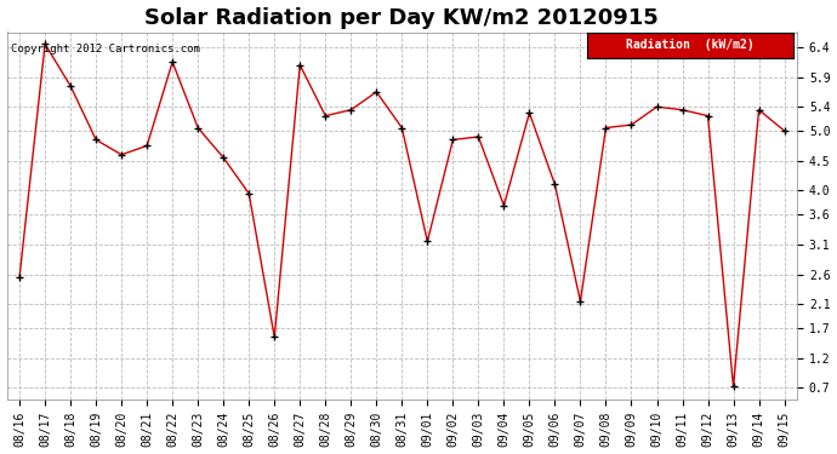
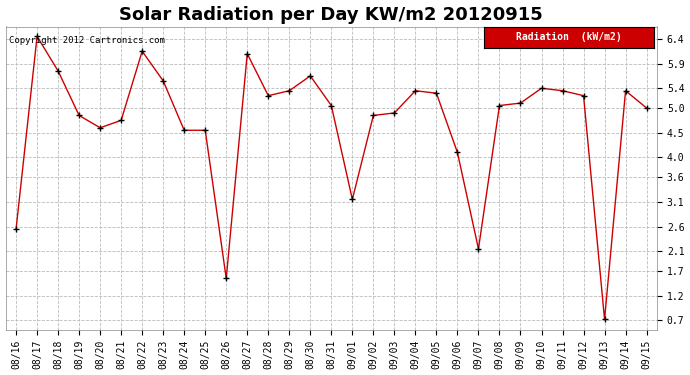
08/23: 5.05 -> 5.55
08/25: 3.95 -> 4.55
09/04: 3.75 -> 5.35
